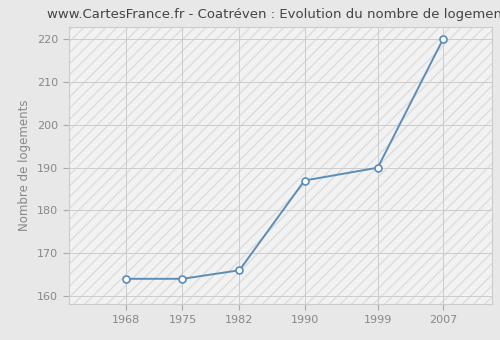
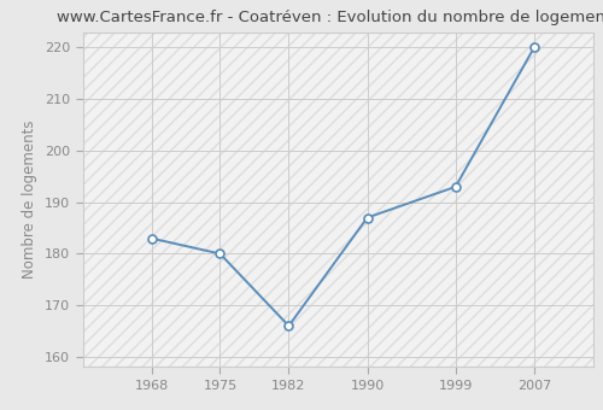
1968: 164 -> 183
1975: 164 -> 180
1999: 190 -> 193
